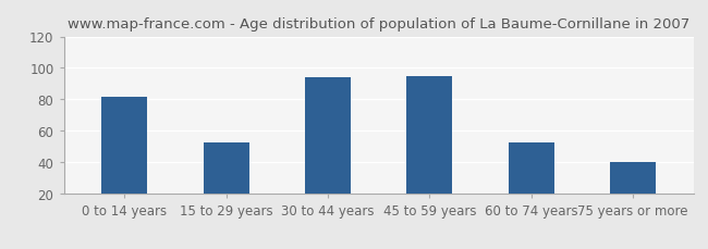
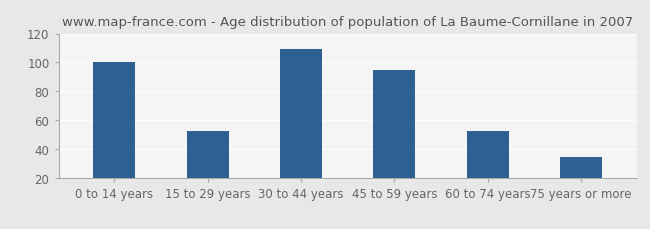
0 to 14 years: 82 -> 100
30 to 44 years: 94 -> 109
75 years or more: 40 -> 35
